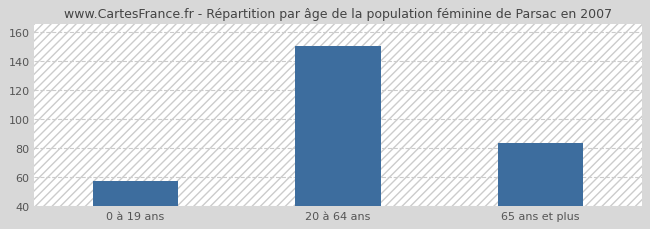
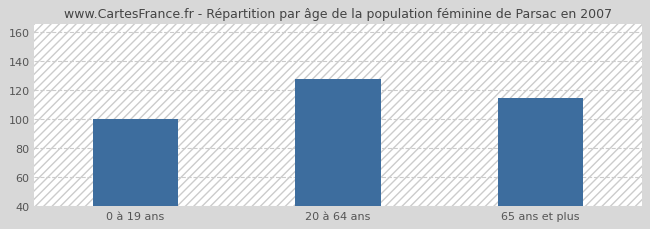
0 à 19 ans: 57 -> 100
20 à 64 ans: 150 -> 127
65 ans et plus: 83 -> 114
